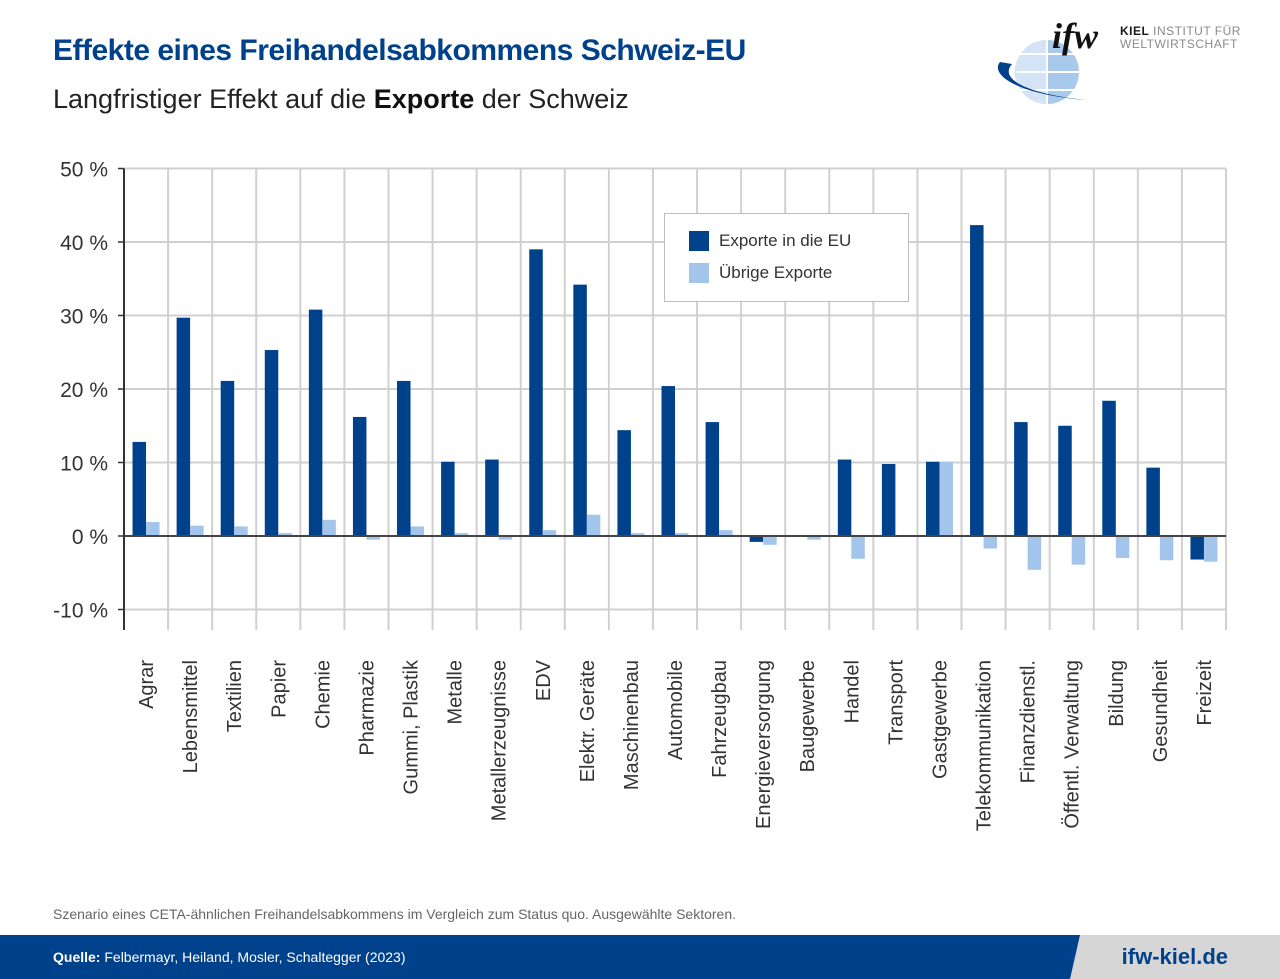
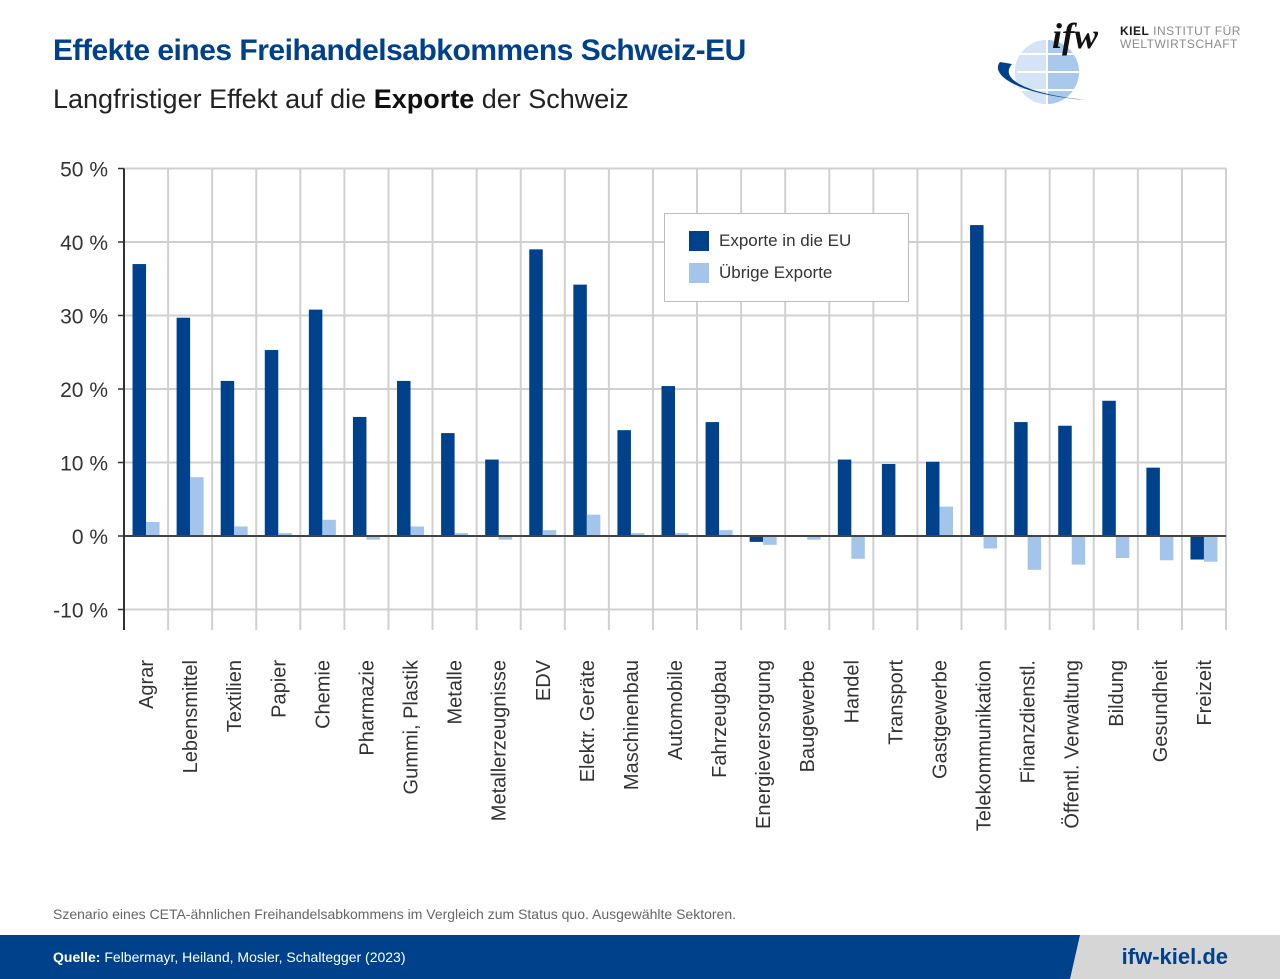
Exporte in die EU/Agrar: 13% -> 37%
Übrige Exporte/Lebensmittel: 1% -> 8%
Exporte in die EU/Metalle: 10% -> 14%
Übrige Exporte/Gastgewerbe: 10% -> 4%
